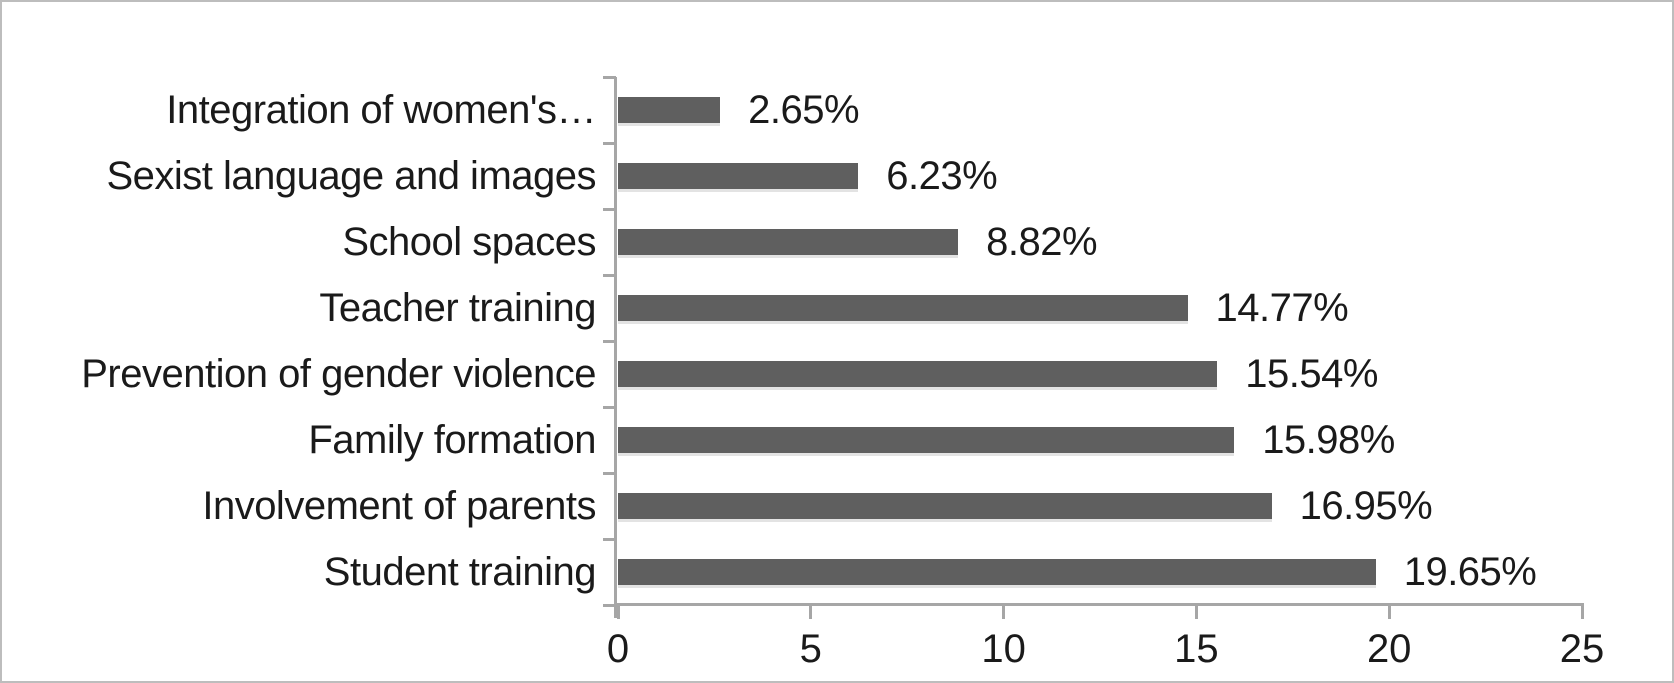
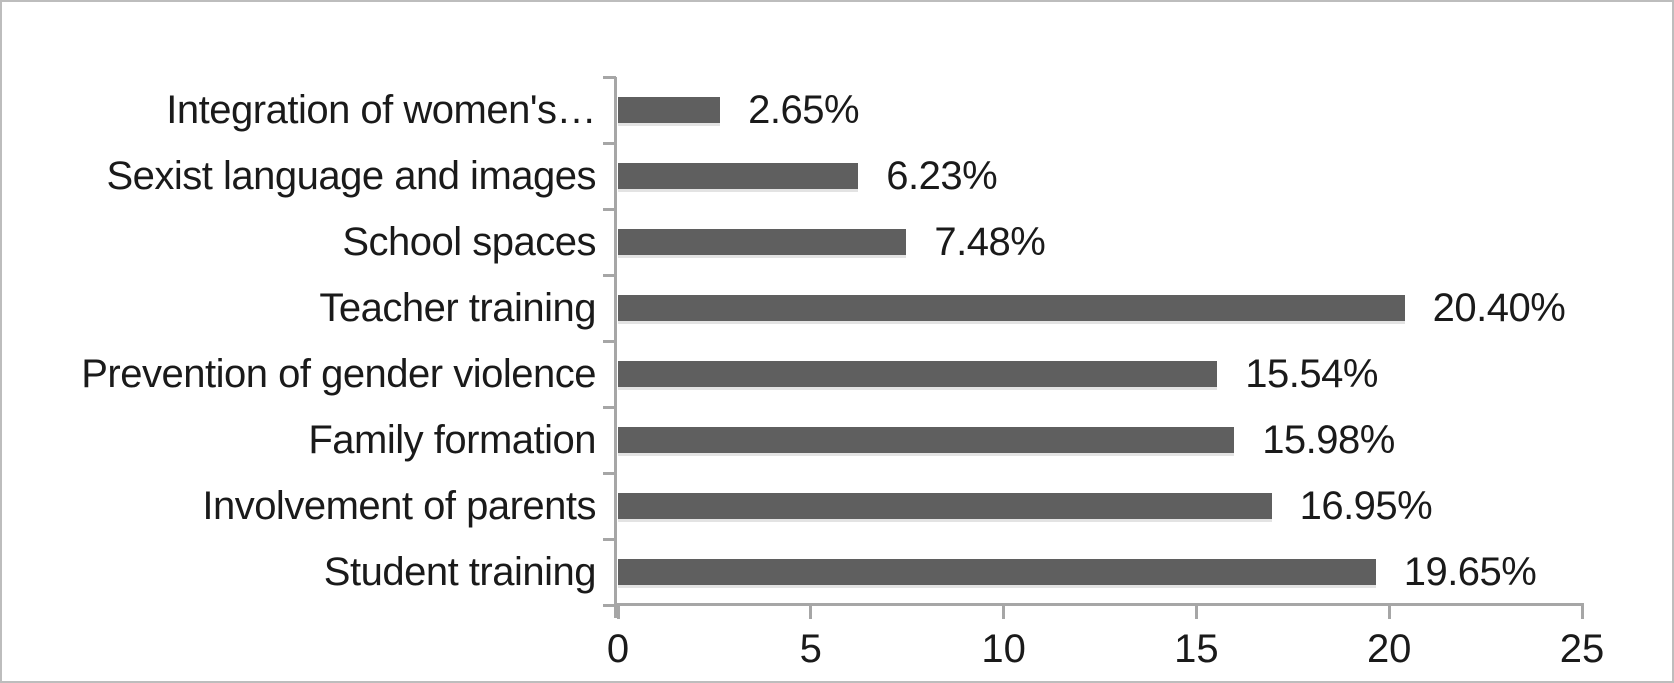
School spaces: 8.82% -> 7.48%
Teacher training: 14.77% -> 20.40%
